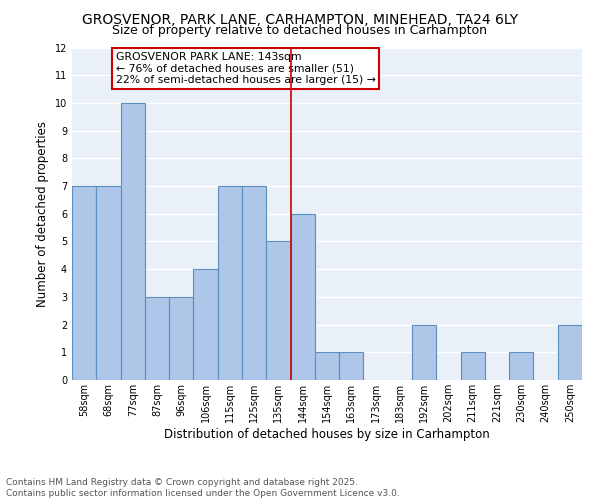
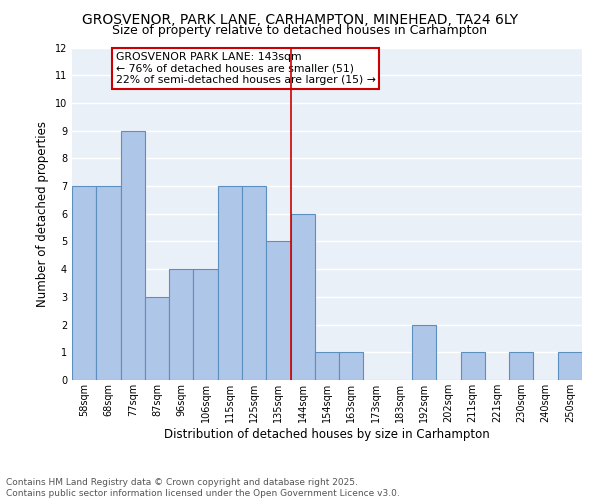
77sqm: 10 -> 9
96sqm: 3 -> 4
250sqm: 2 -> 1
